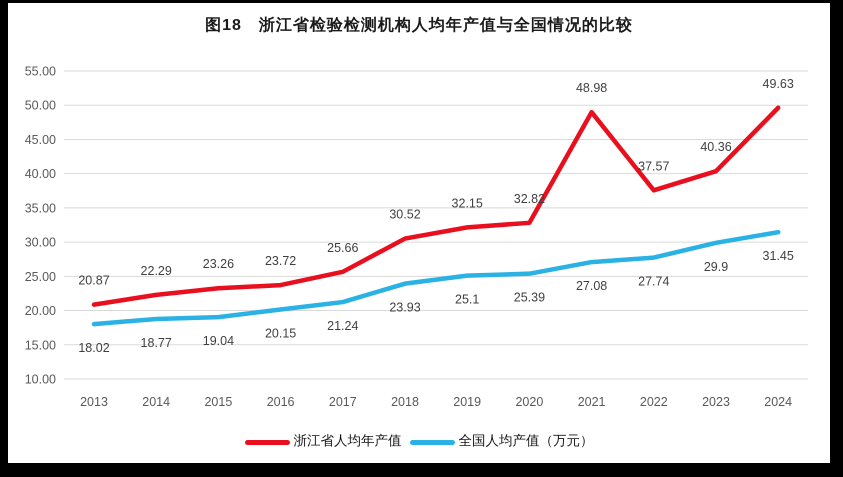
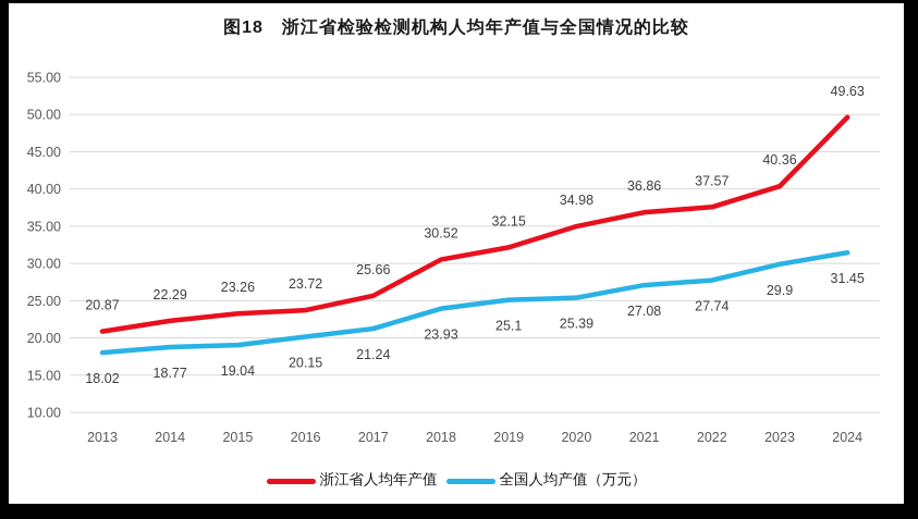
浙江省人均年产值/2020: 32.82 -> 34.98
浙江省人均年产值/2021: 48.98 -> 36.86
